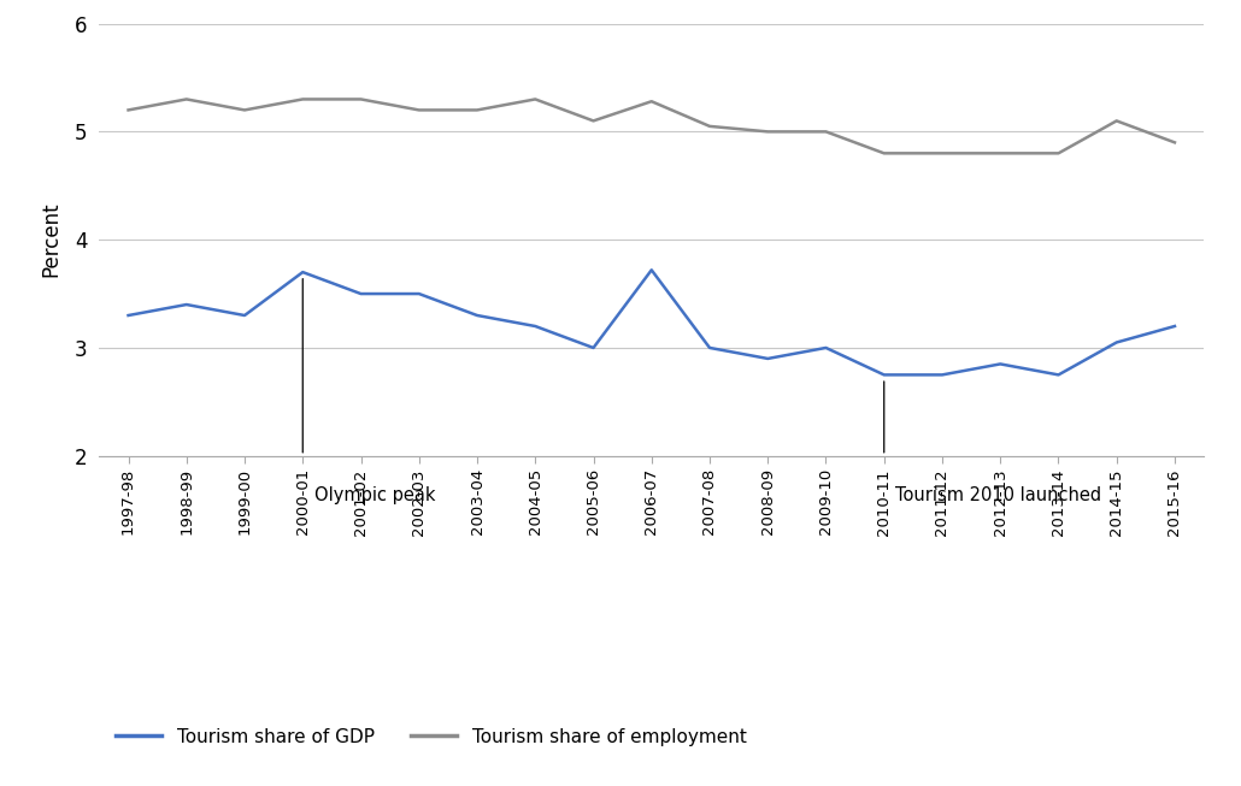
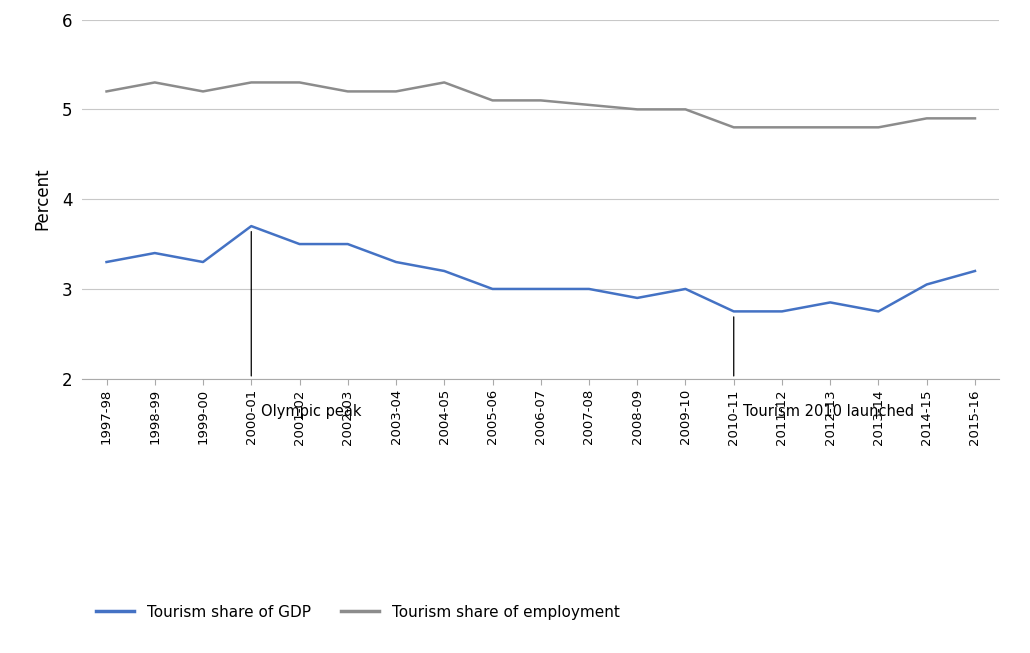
Tourism share of GDP/2006-07: 3.72 -> 3.00
Tourism share of employment/2006-07: 5.28 -> 5.10
Tourism share of employment/2014-15: 5.10 -> 4.90
